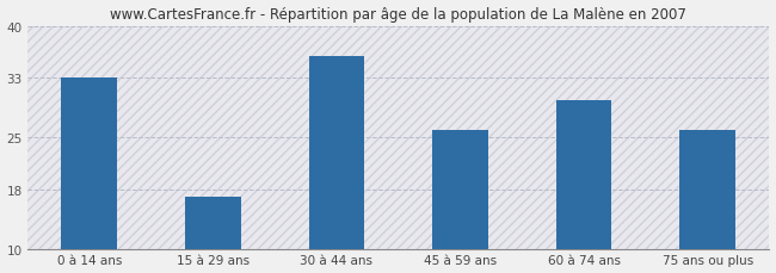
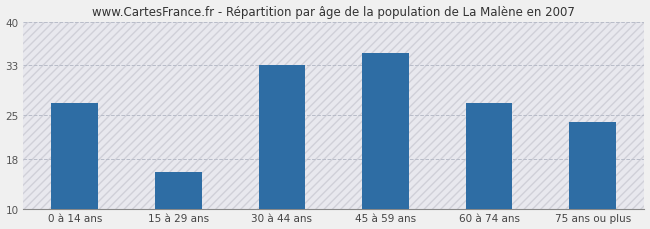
0 à 14 ans: 33 -> 27
15 à 29 ans: 17 -> 16
30 à 44 ans: 36 -> 33
45 à 59 ans: 26 -> 35
60 à 74 ans: 30 -> 27
75 ans ou plus: 26 -> 24
